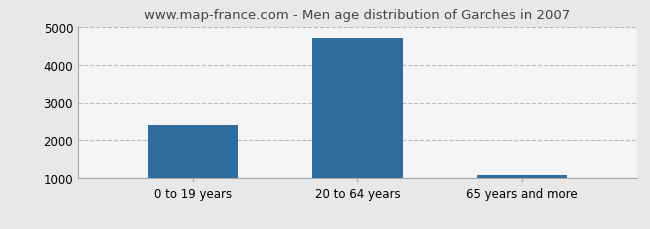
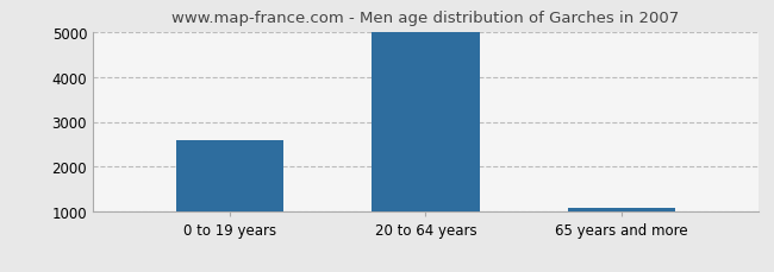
0 to 19 years: 2400 -> 2600
20 to 64 years: 4700 -> 5000
